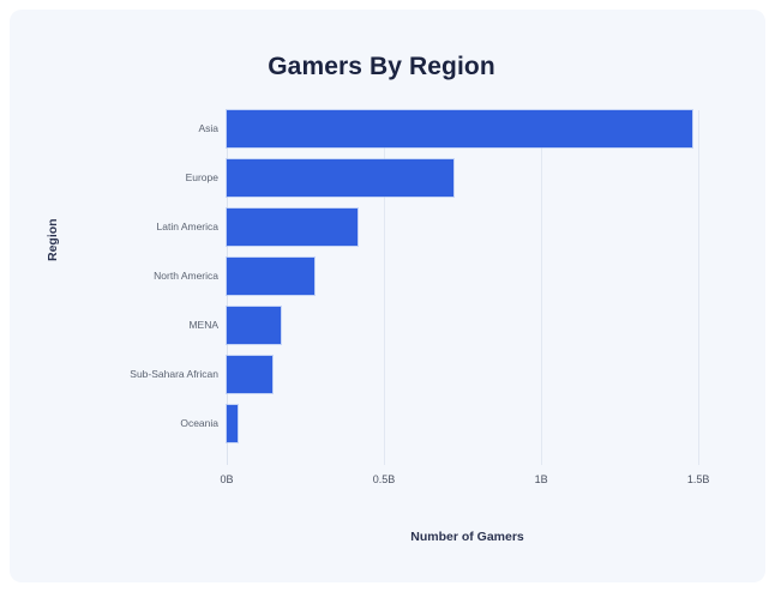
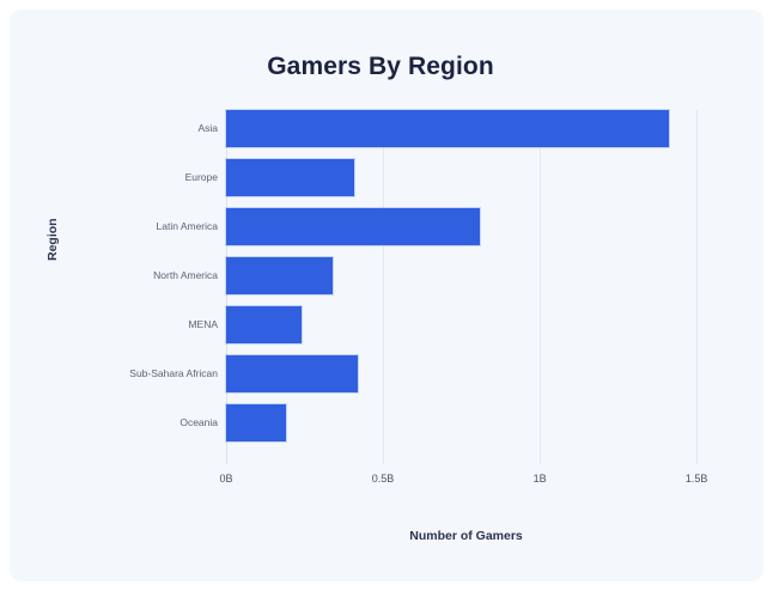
Asia: 1.48B -> 1.41B
Europe: 0.72B -> 0.41B
Latin America: 0.41B -> 0.81B
North America: 0.28B -> 0.34B
MENA: 0.17B -> 0.24B
Sub-Sahara African: 0.14B -> 0.42B
Oceania: 0.04B -> 0.19B
